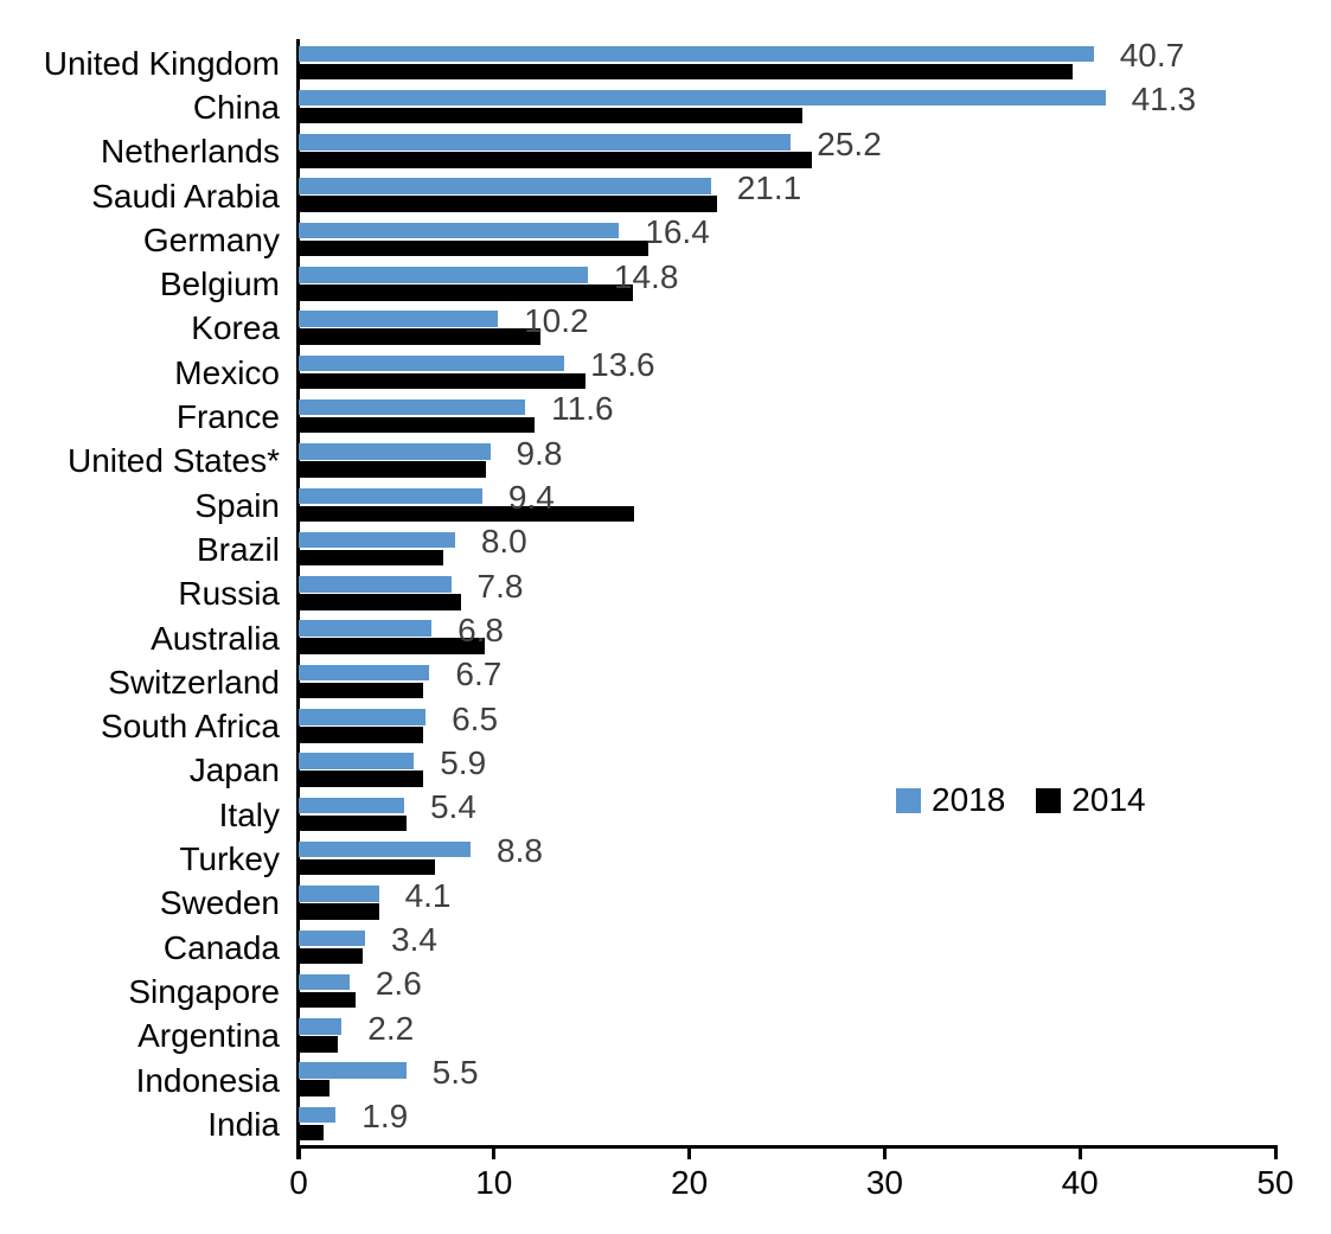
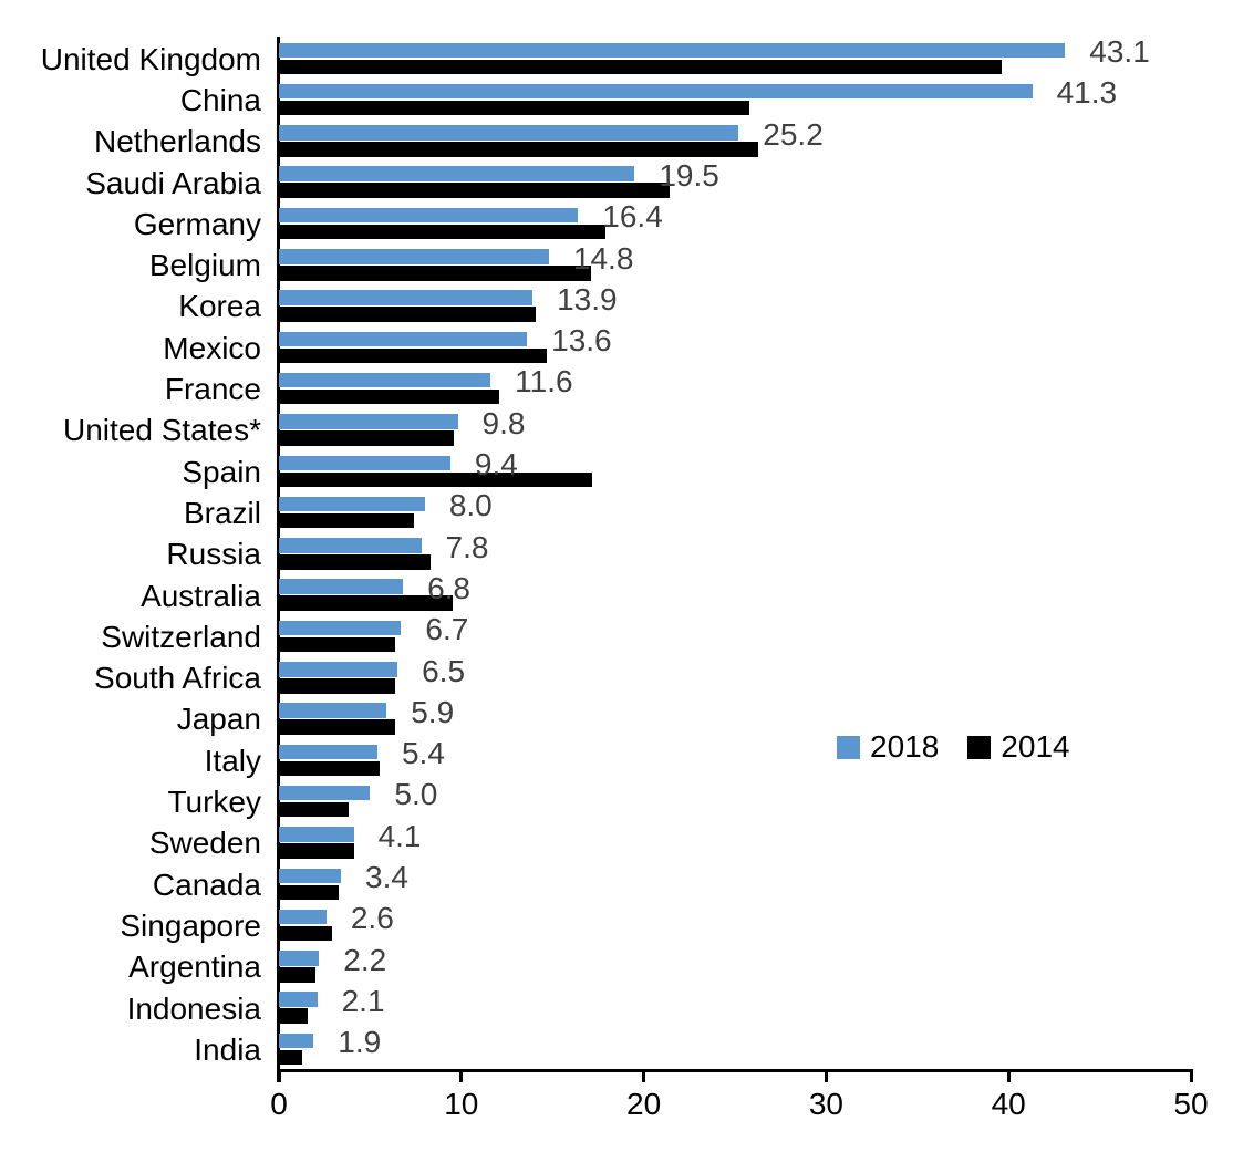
2018/United Kingdom: 40.7 -> 43.1
2018/Saudi Arabia: 21.1 -> 19.5
2018/Korea: 10.2 -> 13.9
2014/Korea: 12.4 -> 14.1
2018/Turkey: 8.8 -> 5.0
2014/Turkey: 7.0 -> 3.8
2018/Indonesia: 5.5 -> 2.1
